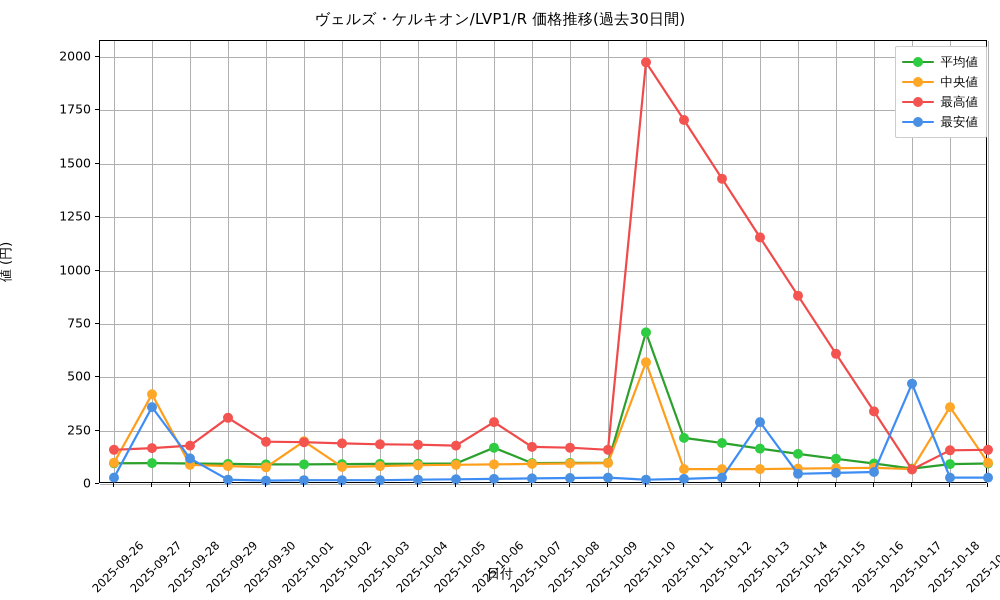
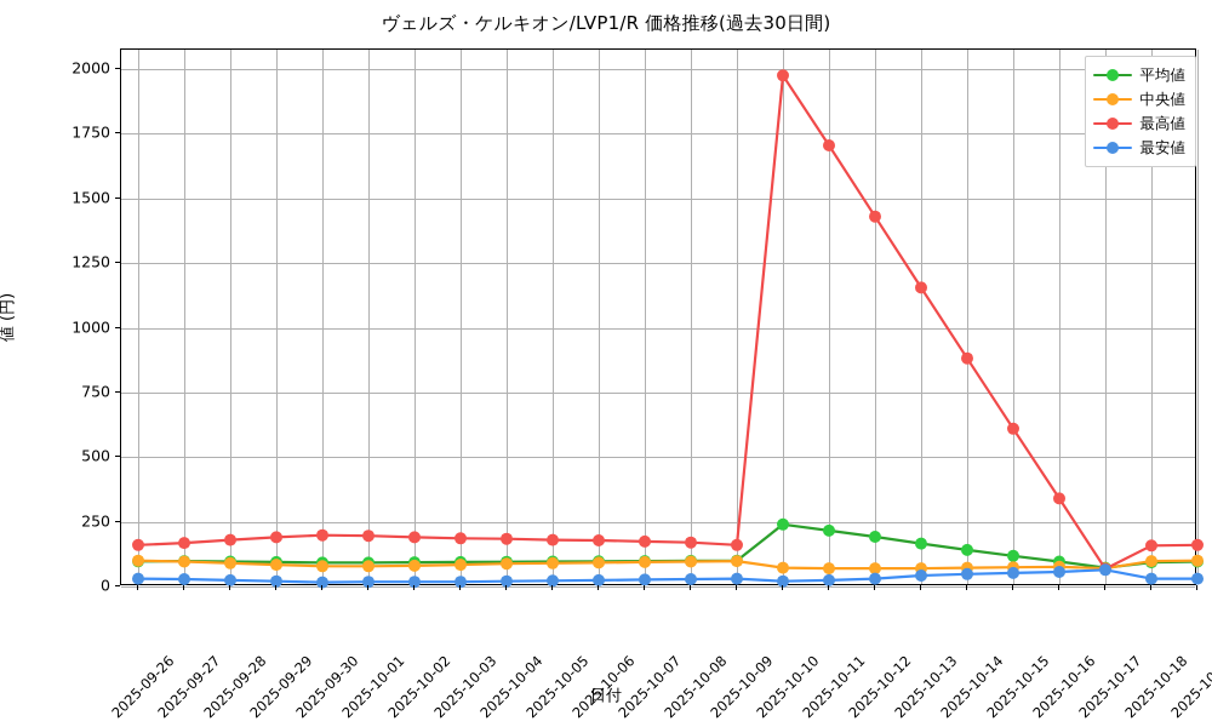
中央値/2025-09-27: 420 -> 100
最安値/2025-09-27: 360 -> 30
最安値/2025-09-28: 120 -> 20
最高値/2025-09-29: 310 -> 190
中央値/2025-10-01: 200 -> 80
平均値/2025-10-06: 170 -> 100
最高値/2025-10-06: 290 -> 180
平均値/2025-10-10: 710 -> 240
中央値/2025-10-10: 570 -> 70
最安値/2025-10-13: 290 -> 40
最安値/2025-10-17: 470 -> 60
中央値/2025-10-18: 360 -> 100
